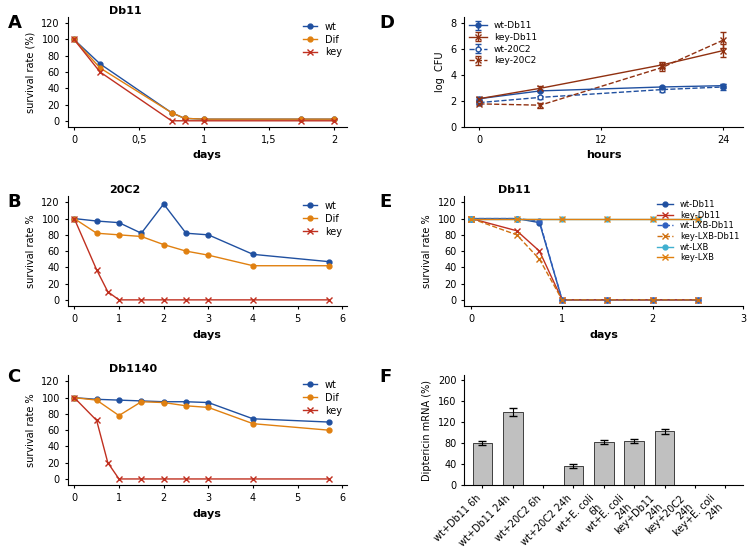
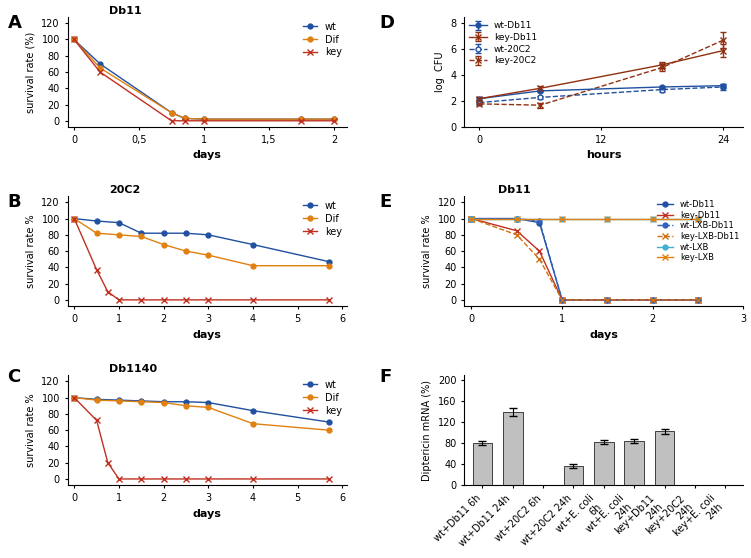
20C2/wt/2: 118 -> 82
20C2/wt/4: 56 -> 68
Db1140/Dif/1: 78 -> 96
Db1140/wt/4: 74 -> 84
